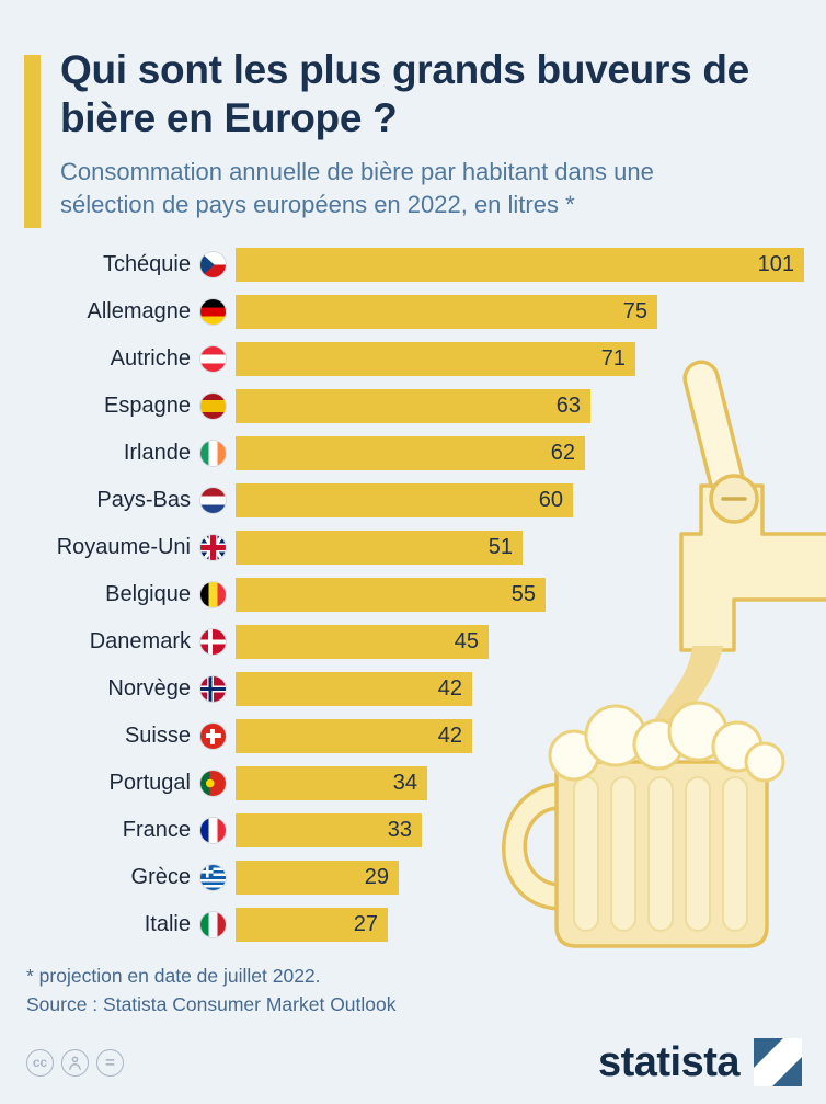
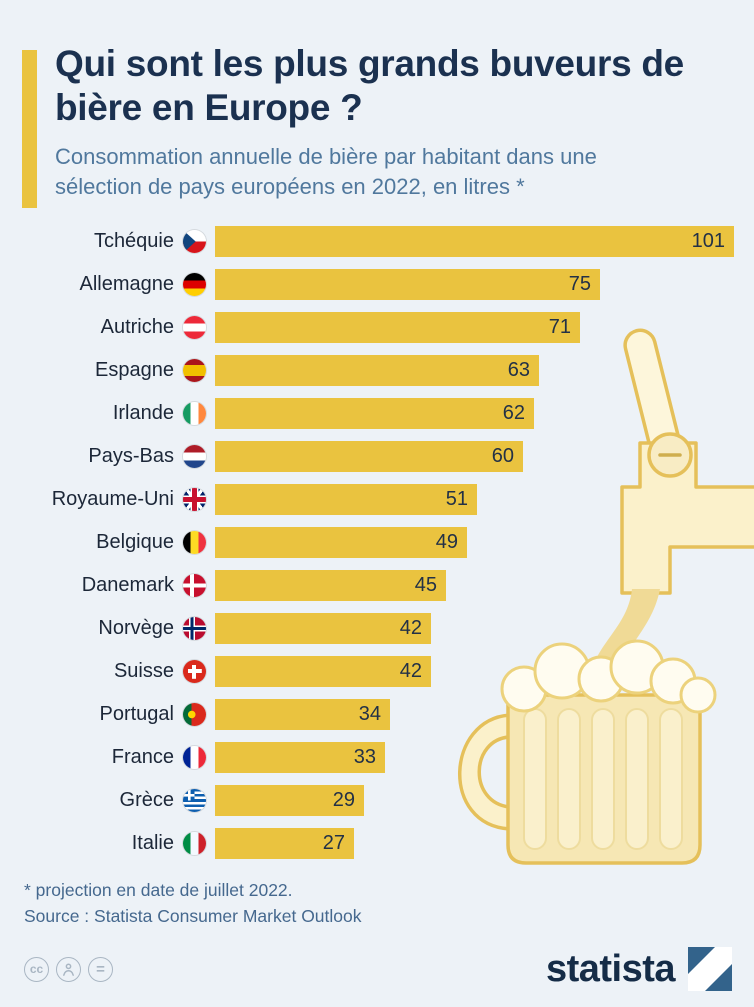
Belgique: 55 -> 49
